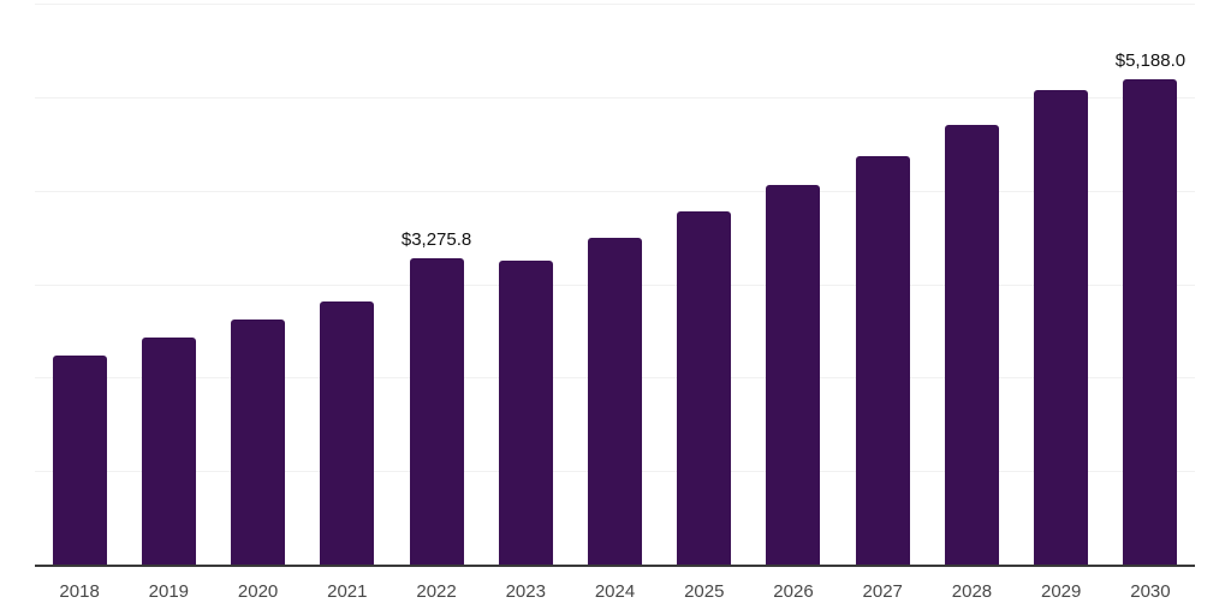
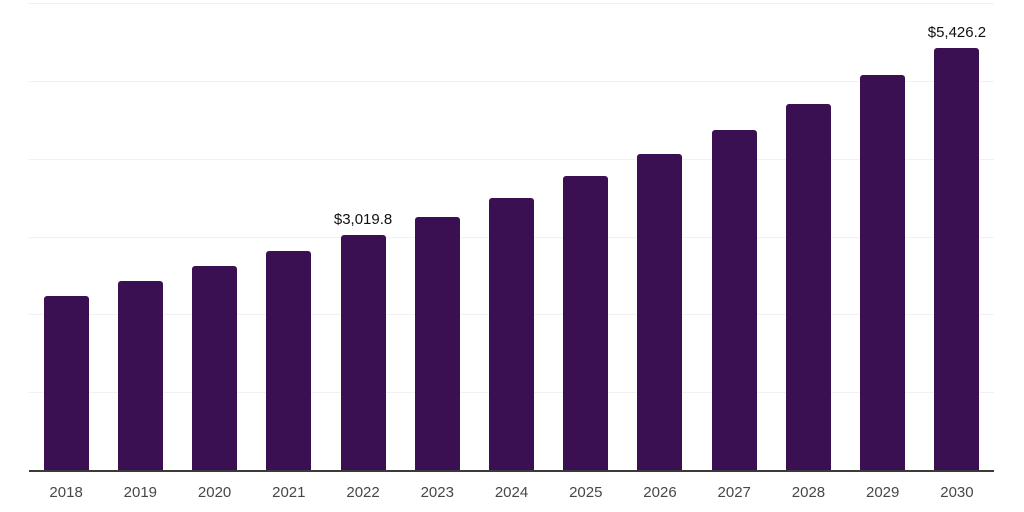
2022: $3,275.8 -> $3,019.8
2030: $5,188.0 -> $5,426.2
